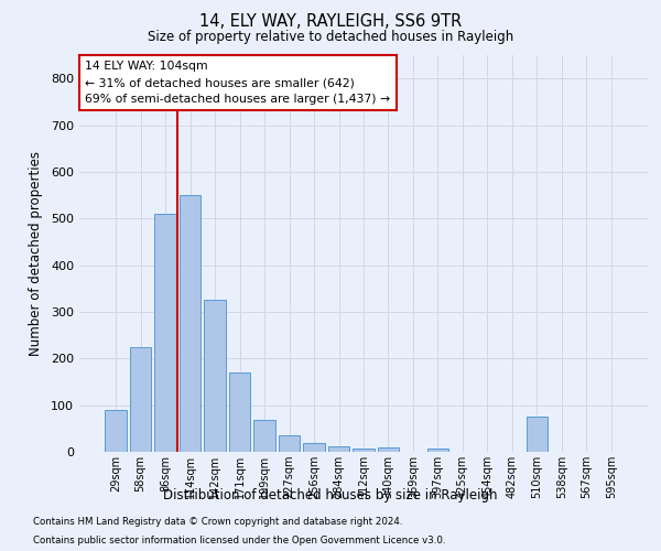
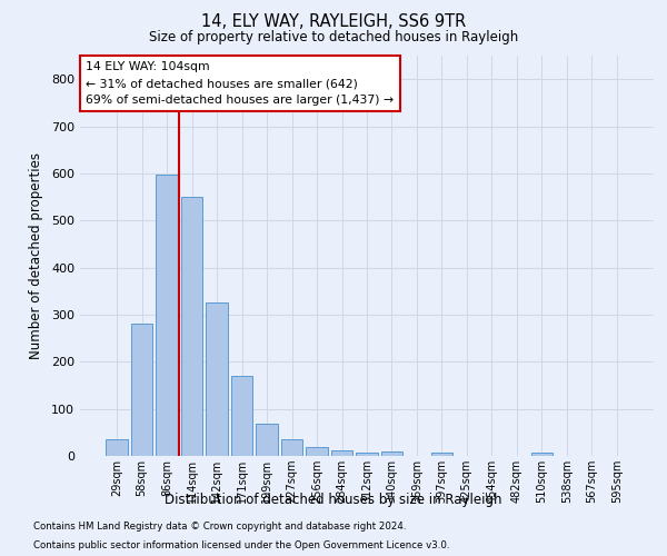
29sqm: 90 -> 35
58sqm: 225 -> 280
86sqm: 510 -> 597
510sqm: 75 -> 8
